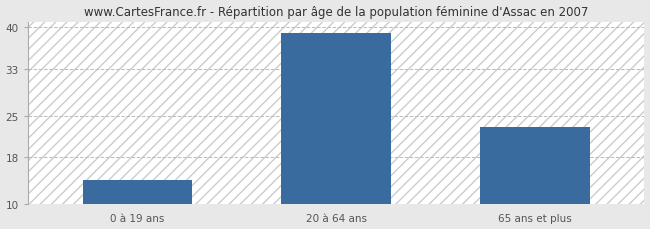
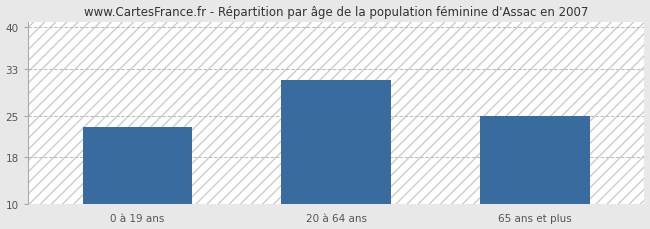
0 à 19 ans: 14 -> 23
20 à 64 ans: 39 -> 31
65 ans et plus: 23 -> 25
